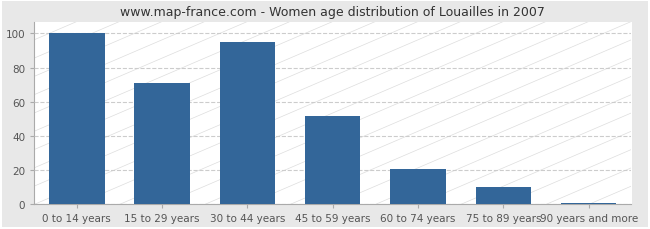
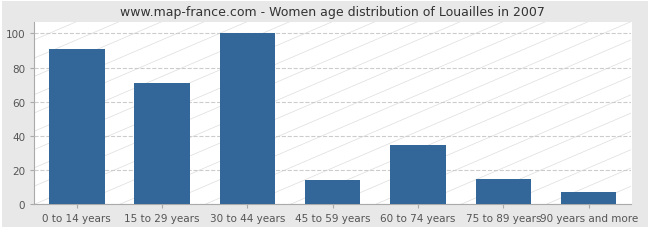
0 to 14 years: 100 -> 91
30 to 44 years: 95 -> 100
45 to 59 years: 52 -> 14
60 to 74 years: 21 -> 35
75 to 89 years: 10 -> 15
90 years and more: 1 -> 7
